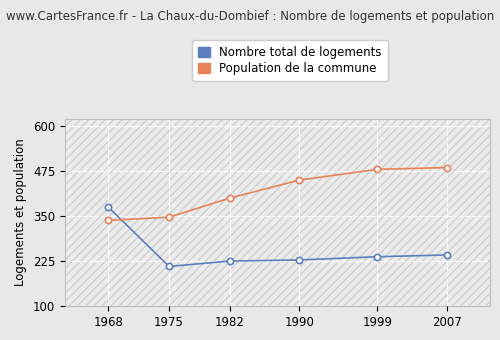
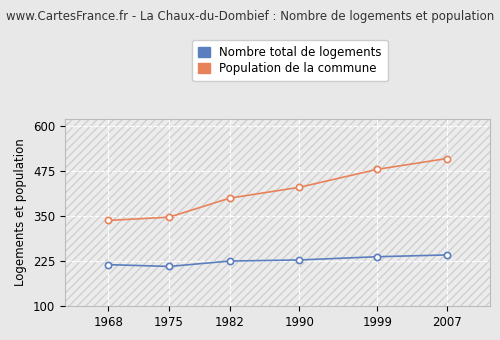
Nombre total de logements/1968: 375 -> 215
Population de la commune/1990: 450 -> 430
Population de la commune/2007: 485 -> 510
